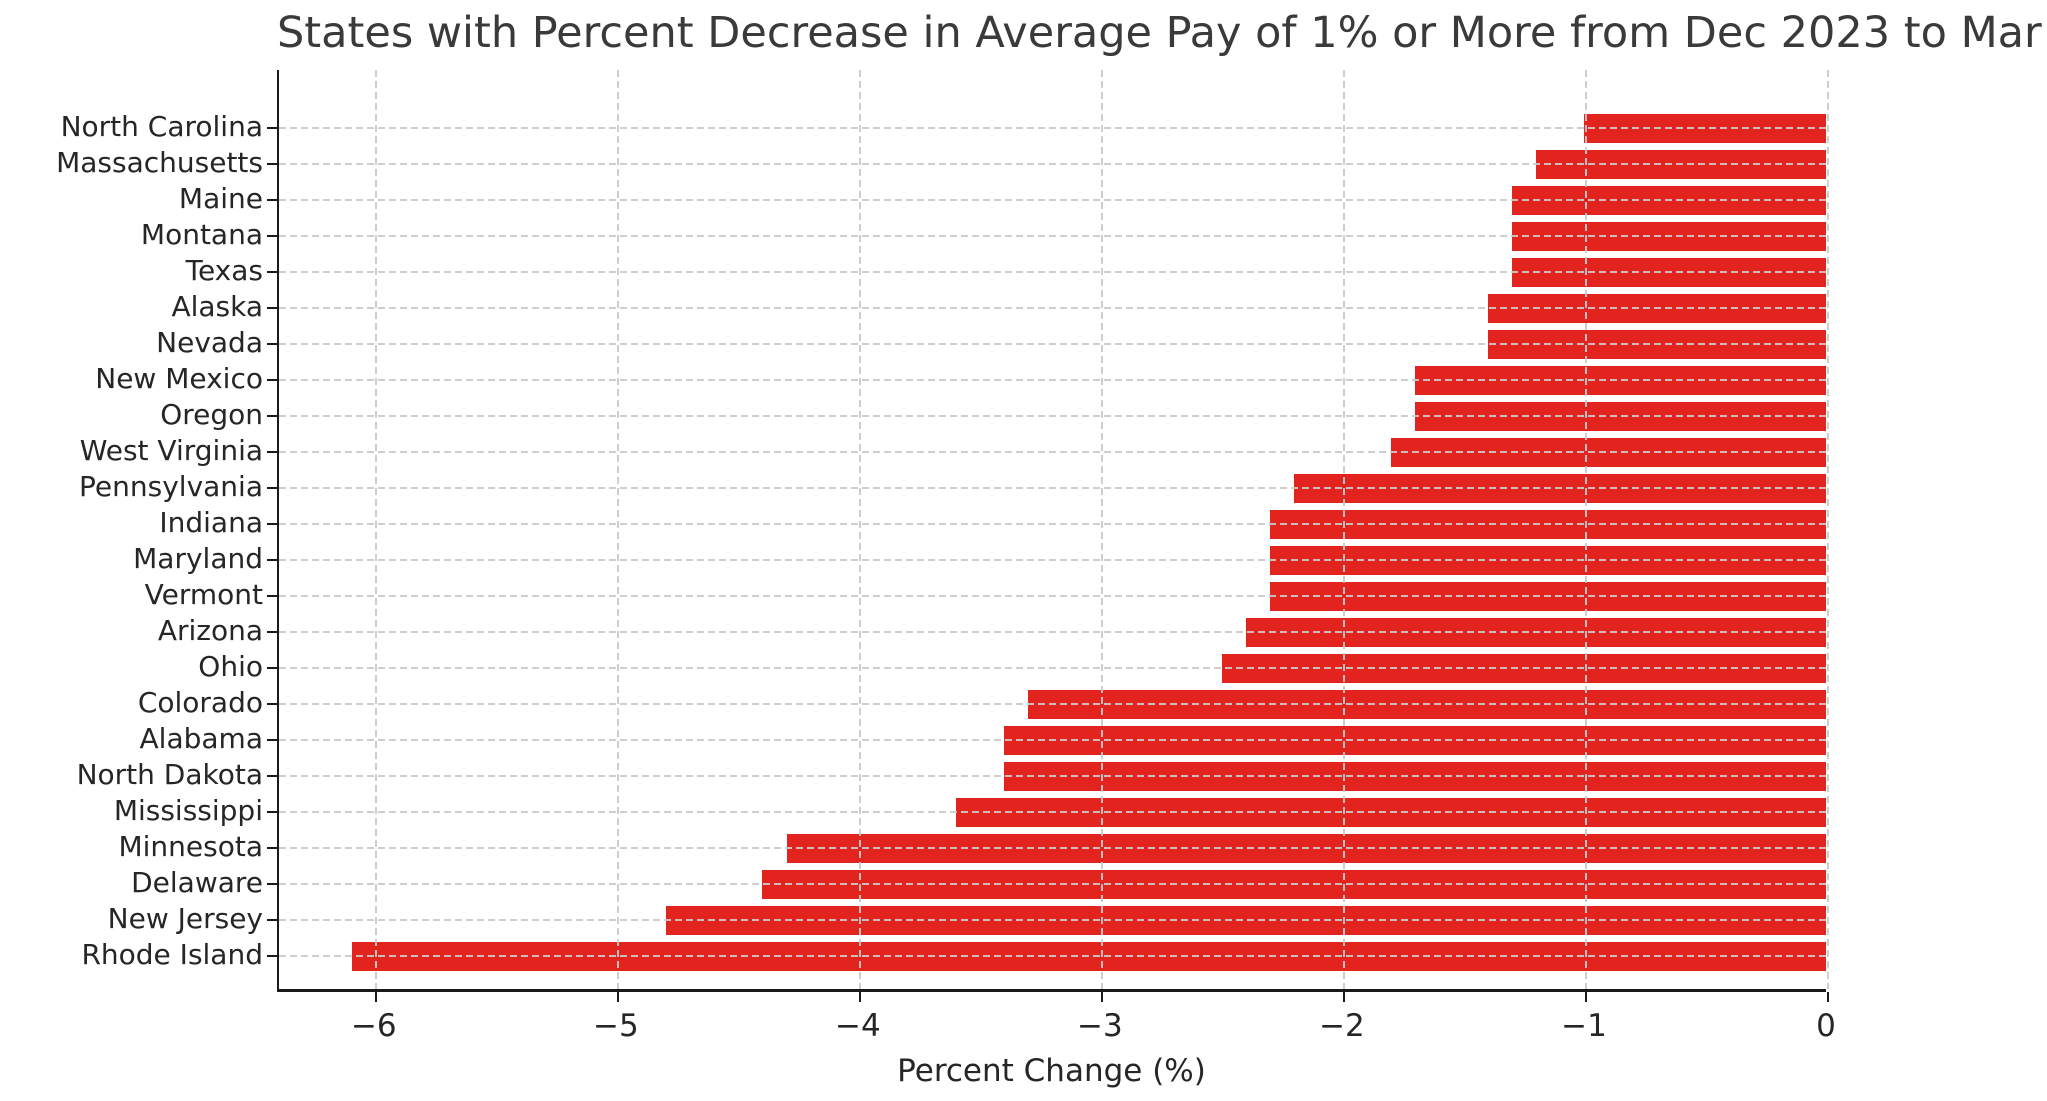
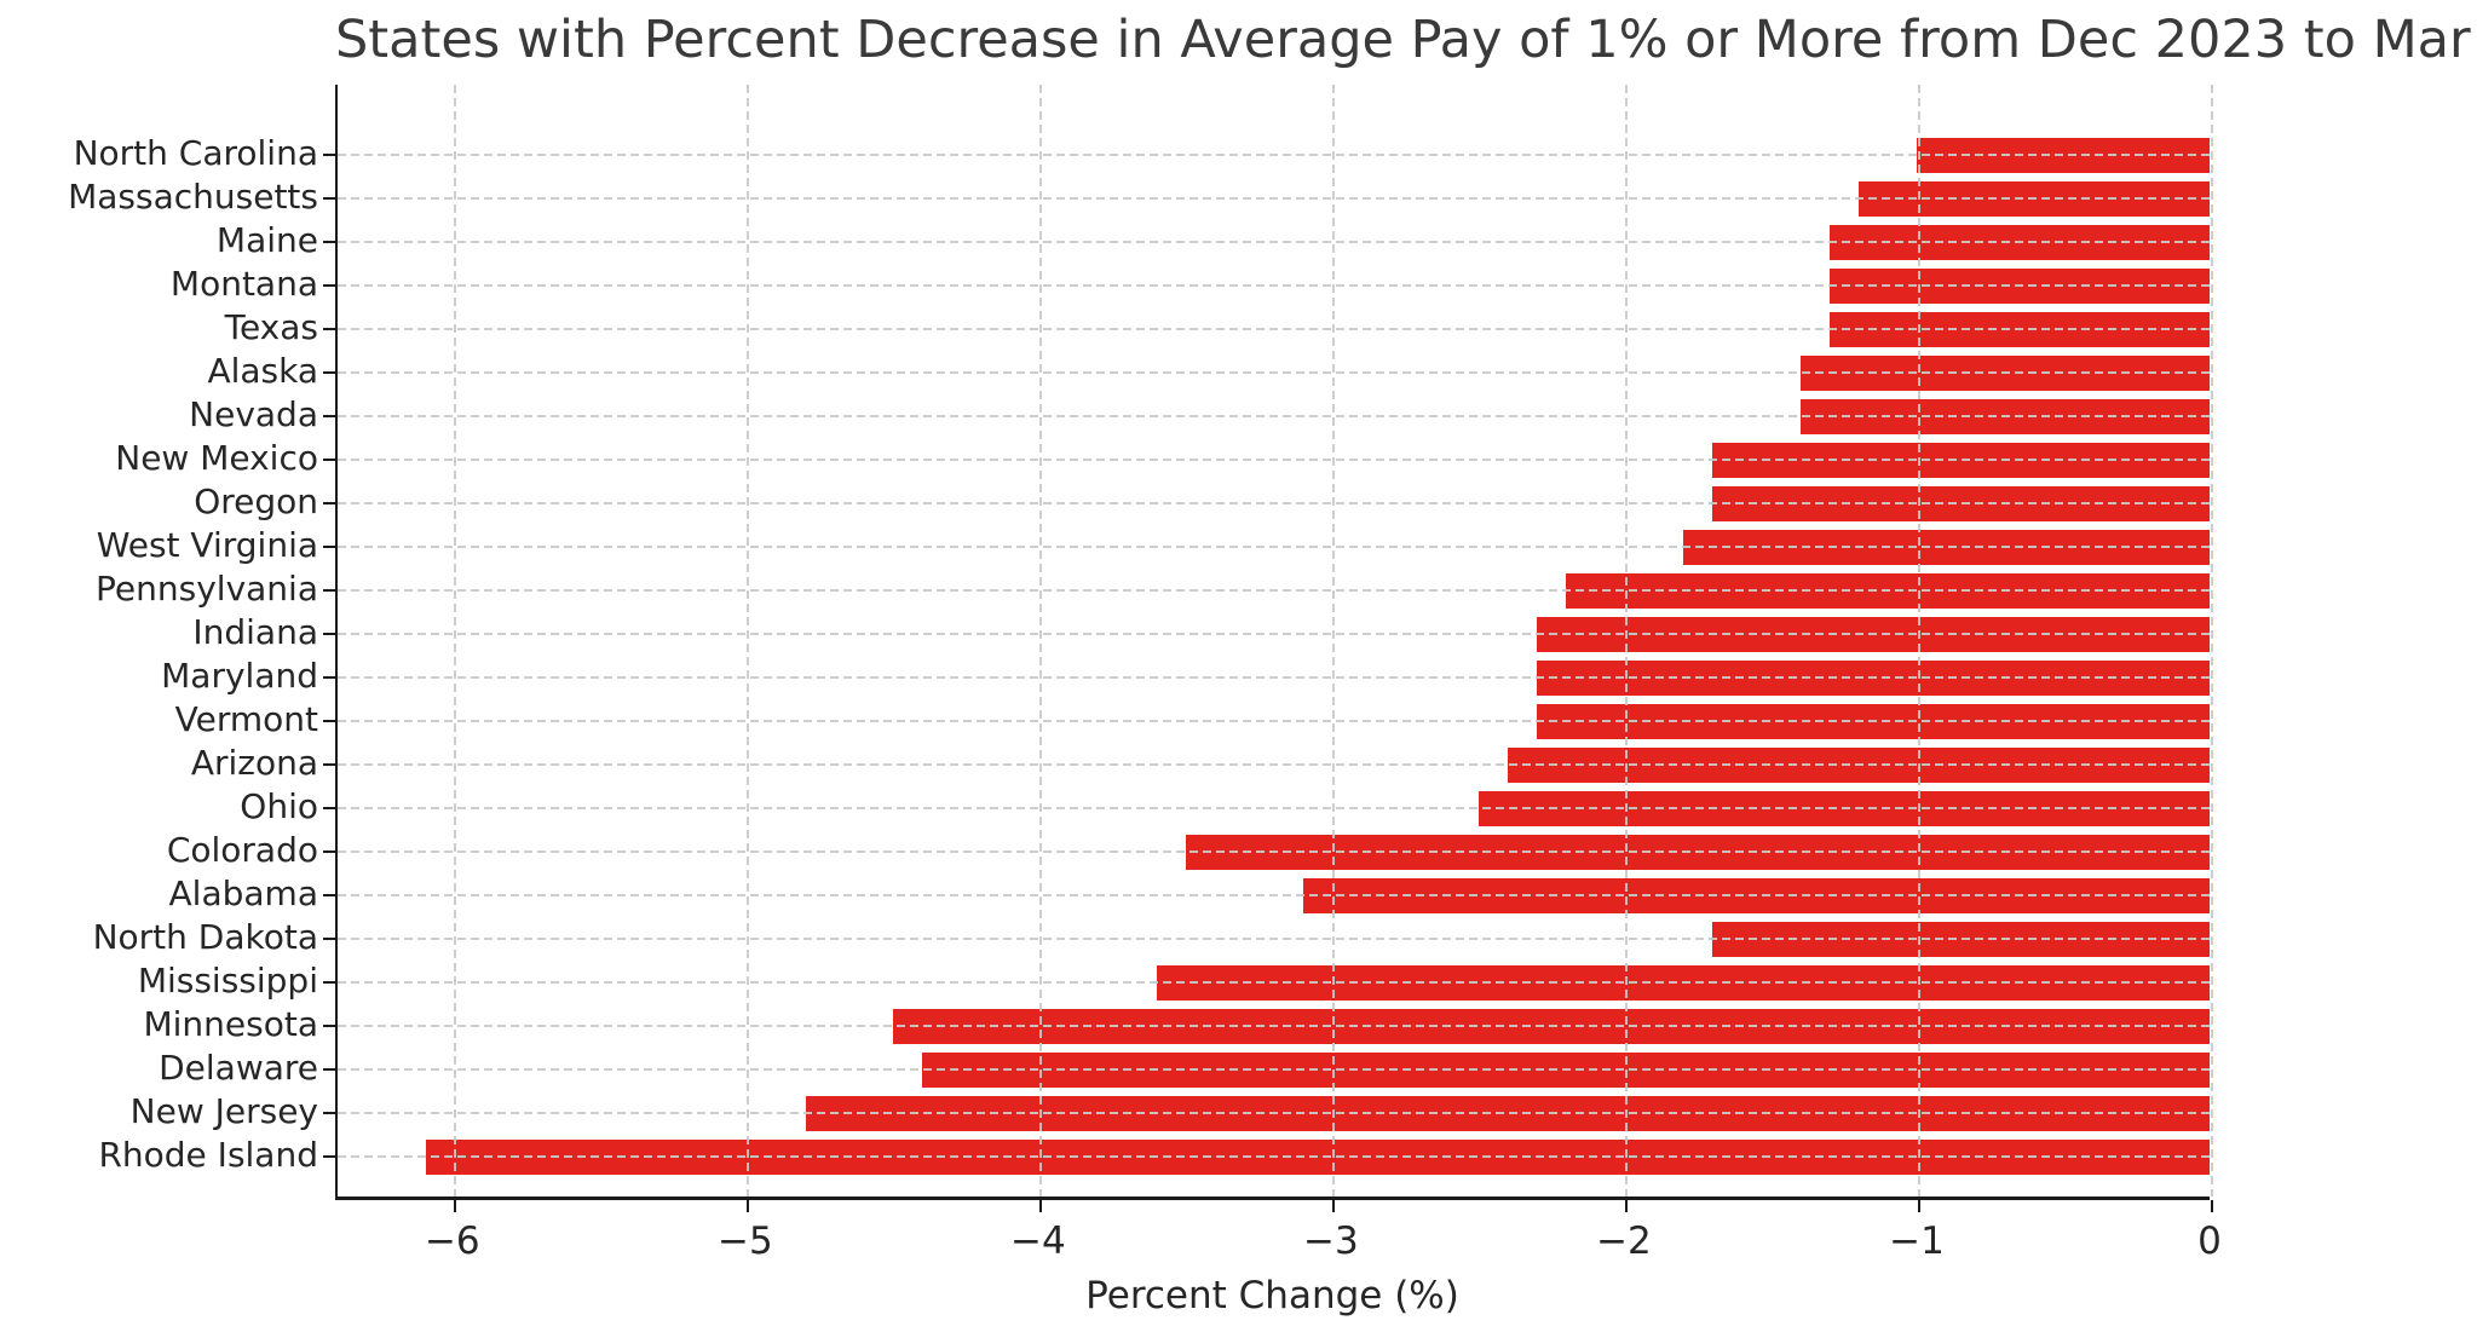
Colorado: -3.3 -> -3.5
Alabama: -3.4 -> -3.1
North Dakota: -3.4 -> -1.7
Minnesota: -4.3 -> -4.5
